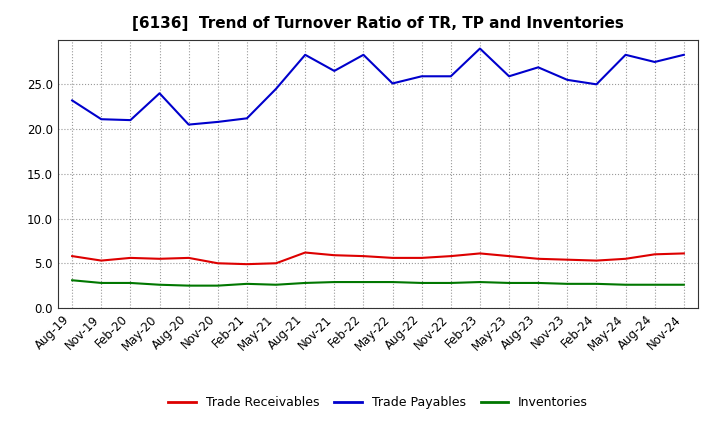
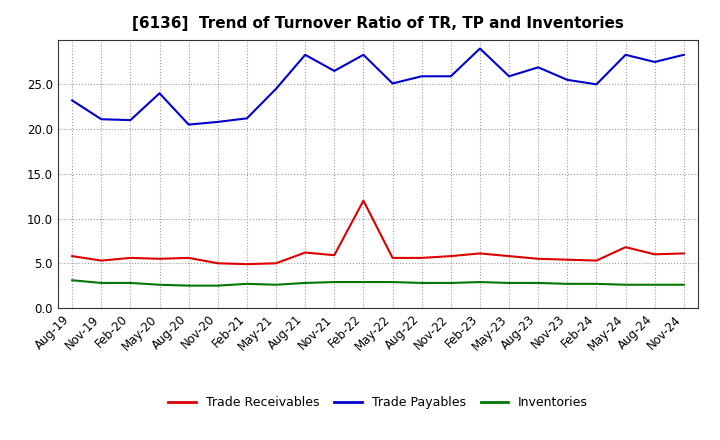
Trade Receivables/Feb-22: 5.8 -> 12.0
Trade Receivables/May-24: 5.5 -> 6.8
